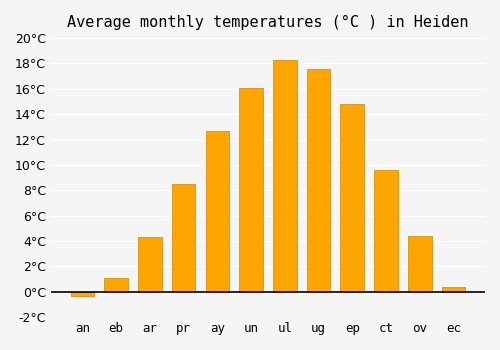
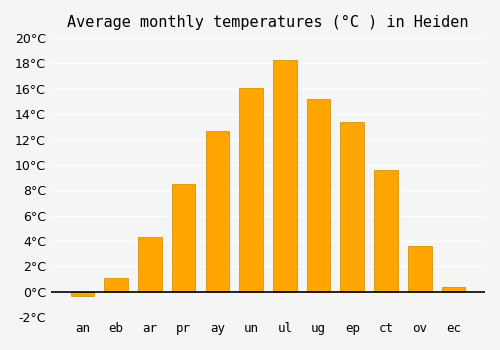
ug: 17.6°C -> 15.2°C
ep: 14.8°C -> 13.4°C
ov: 4.4°C -> 3.6°C
